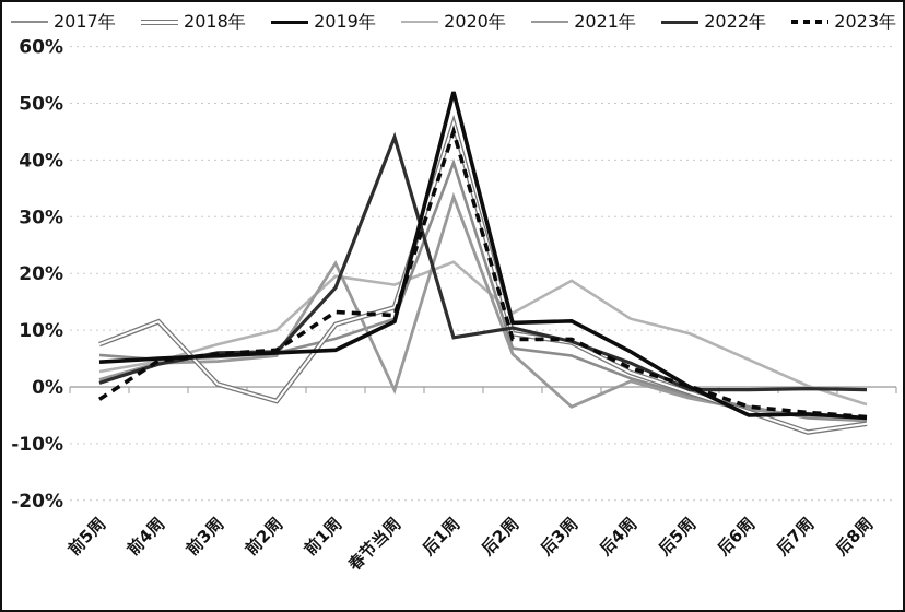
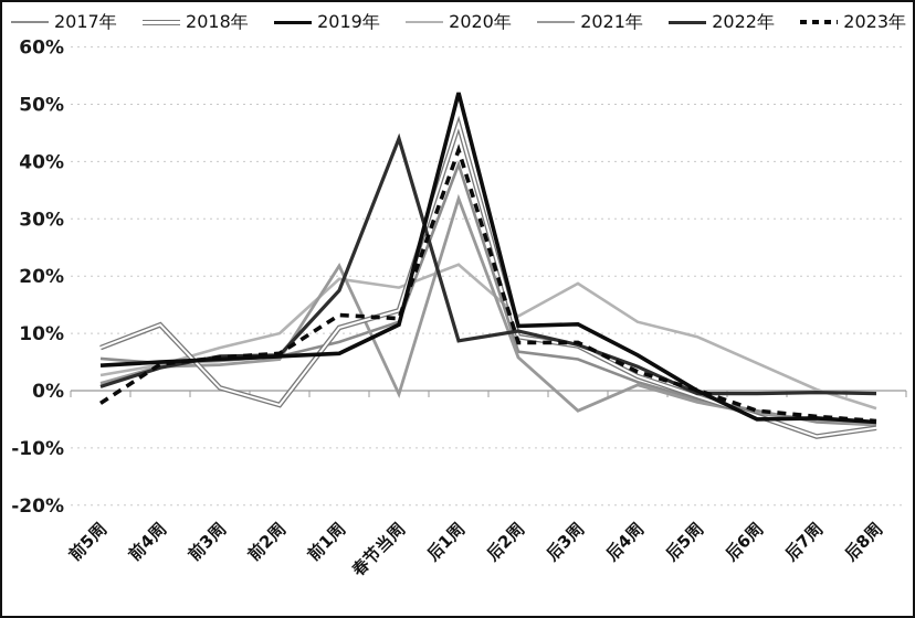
2023年/后1周: 45% -> 42%
